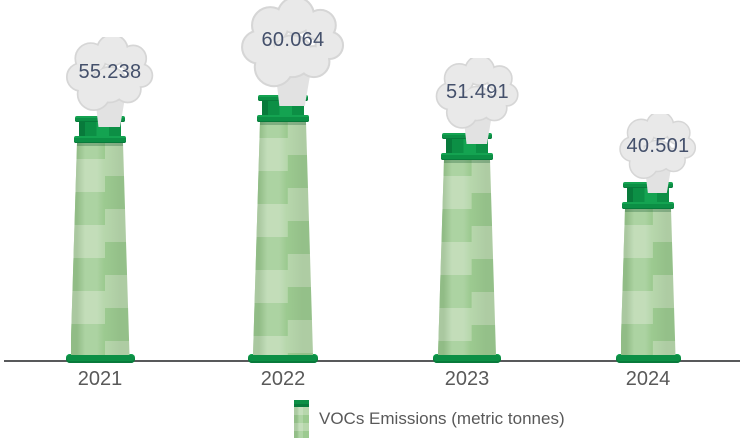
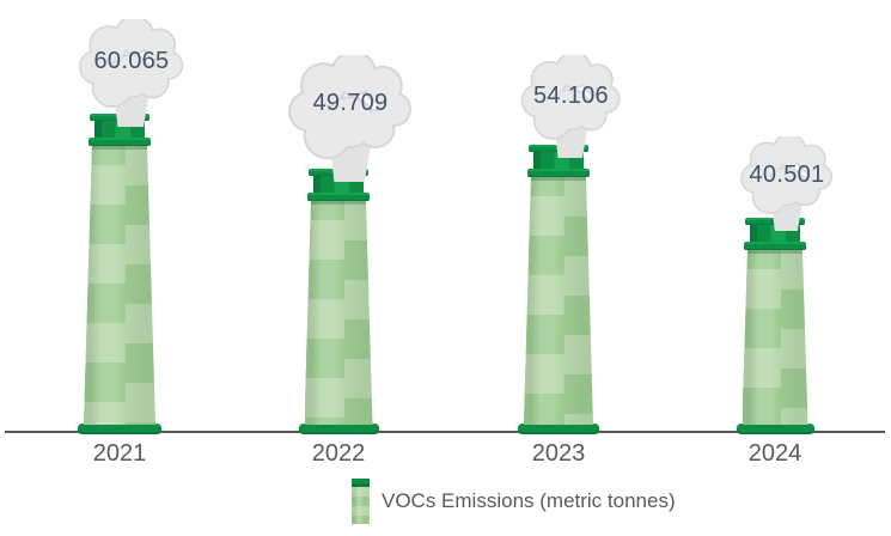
2021: 55.238 -> 60.065
2022: 60.064 -> 49.709
2023: 51.491 -> 54.106
